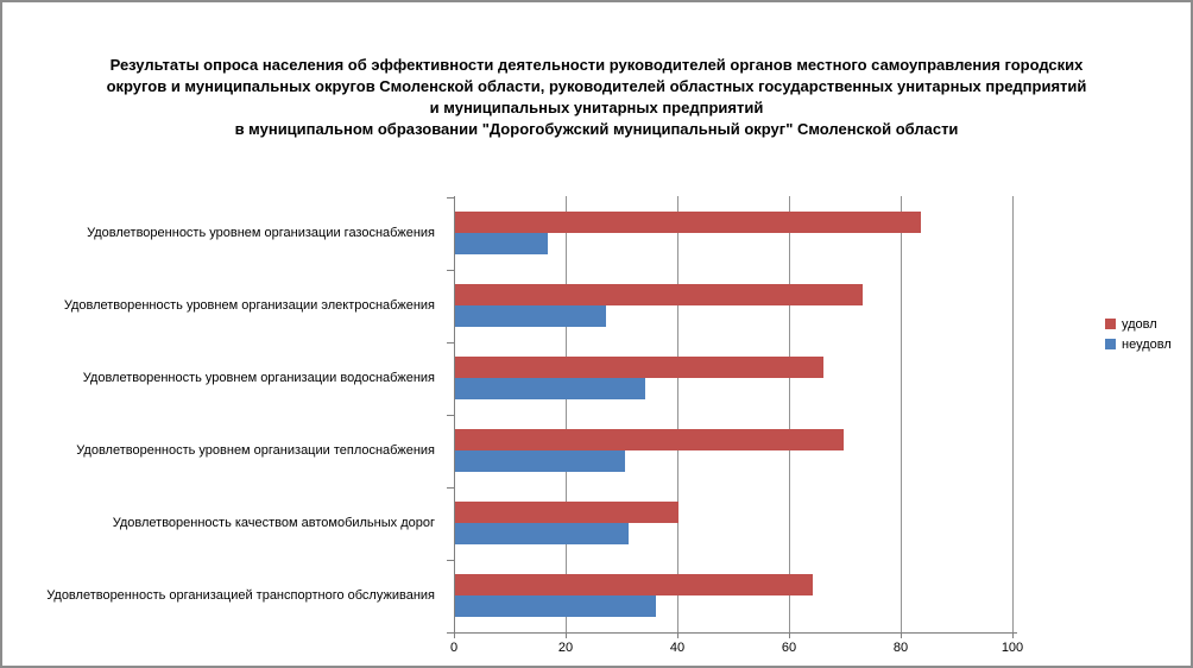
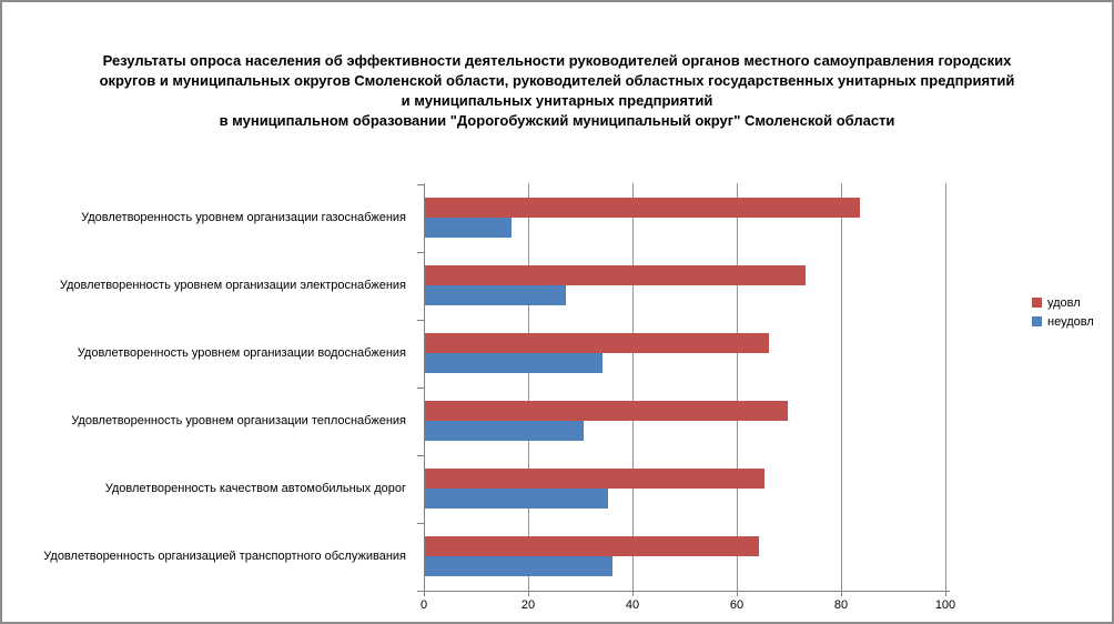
удовл/Удовлетворенность качеством автомобильных дорог: 40 -> 65
неудовл/Удовлетворенность качеством автомобильных дорог: 31 -> 35
